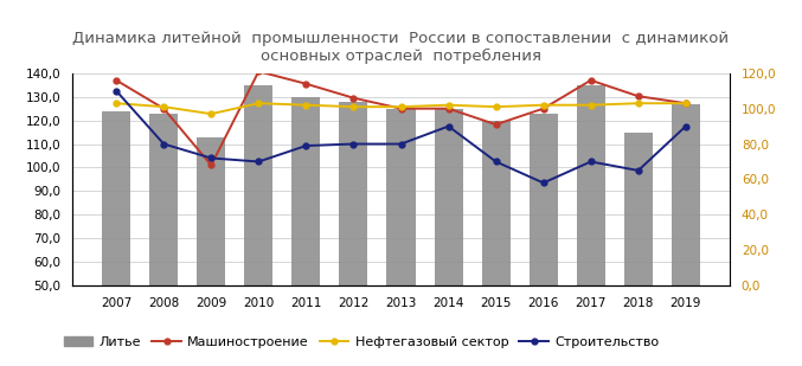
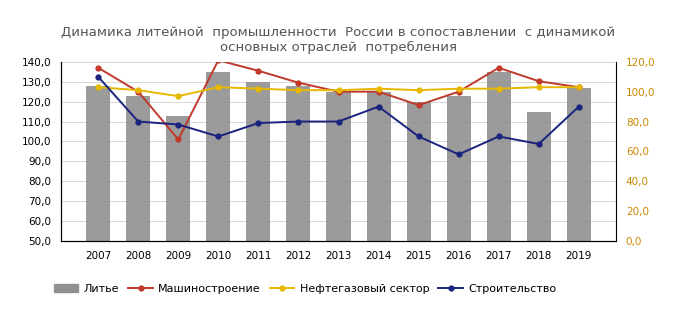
Литье/2007: 124 -> 128
Строительство/2009: 72 -> 78
